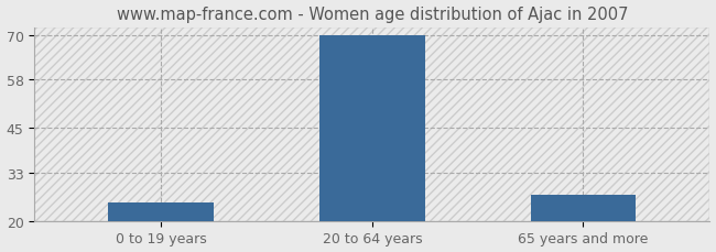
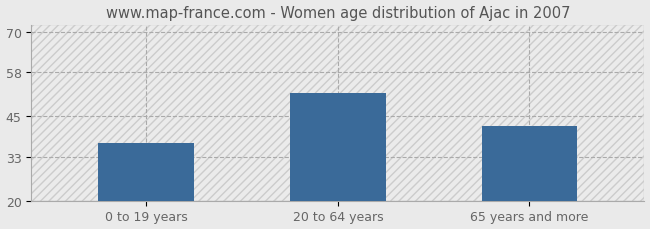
0 to 19 years: 25 -> 37
20 to 64 years: 70 -> 52
65 years and more: 27 -> 42
